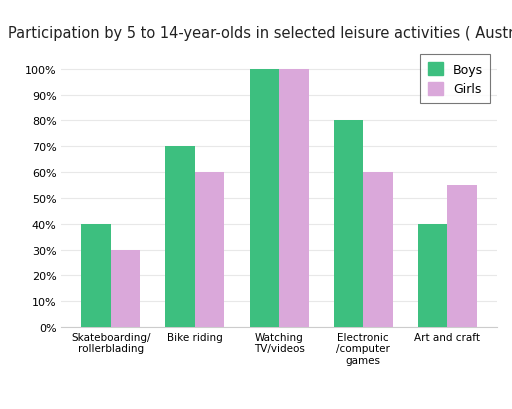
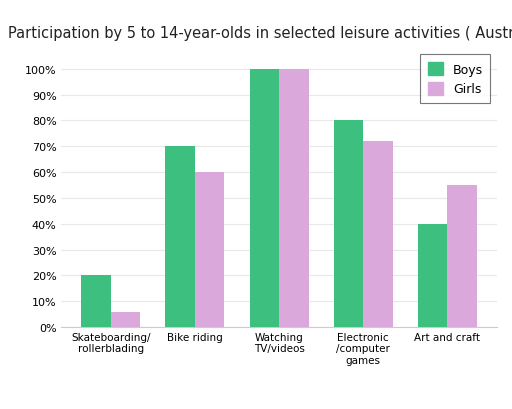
Boys/Skateboarding/ rollerblading: 40% -> 20%
Girls/Skateboarding/ rollerblading: 30% -> 6%
Girls/Electronic /computer games: 60% -> 72%
